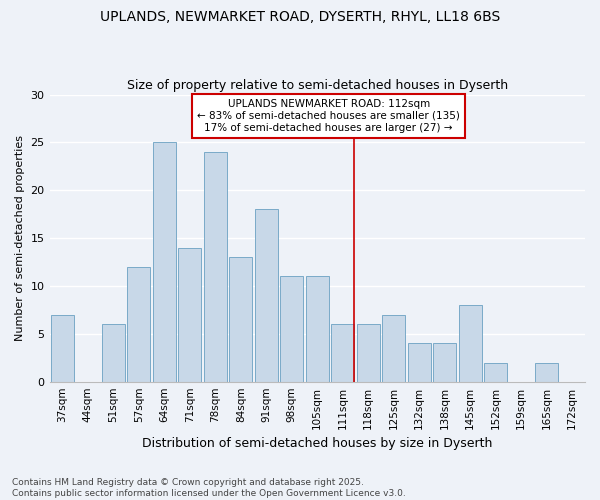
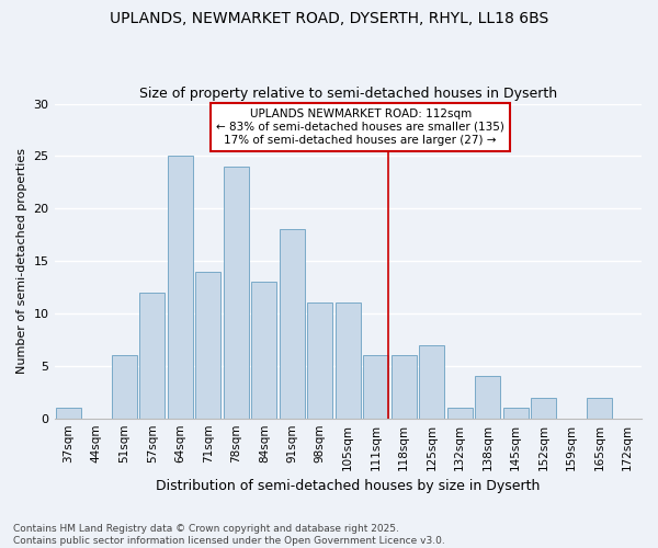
37sqm: 7 -> 1
132sqm: 4 -> 1
145sqm: 8 -> 1
